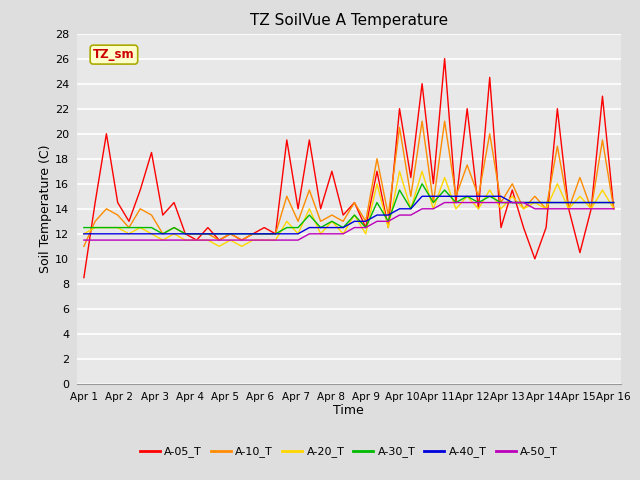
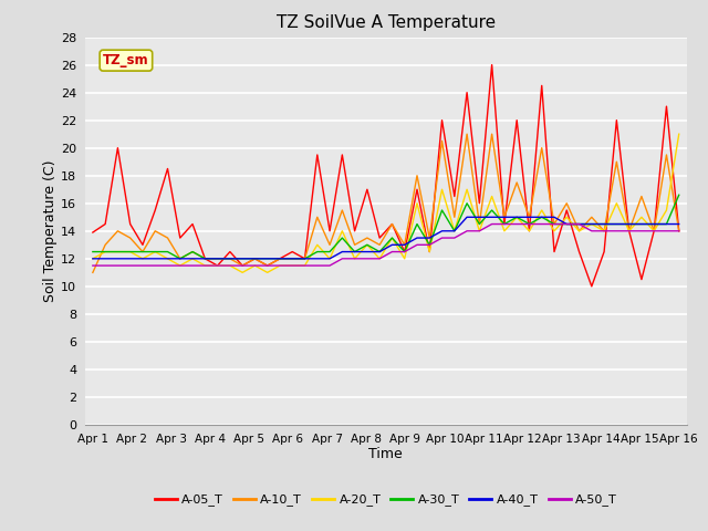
A-05_T/Apr 1: 8.5 -> 13.9
A-20_T/Apr 16: 14.0 -> 21.0
A-30_T/Apr 16: 14.5 -> 16.6
